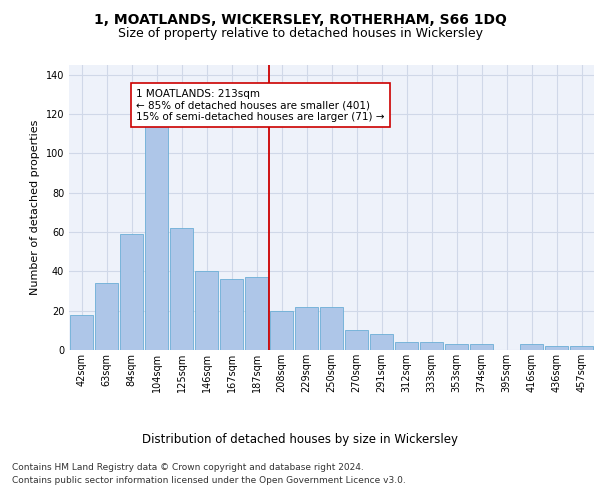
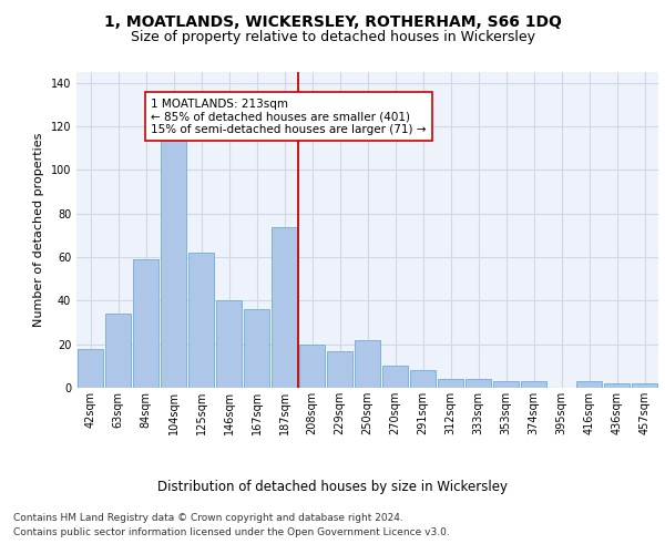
187sqm: 37 -> 74
229sqm: 22 -> 17
